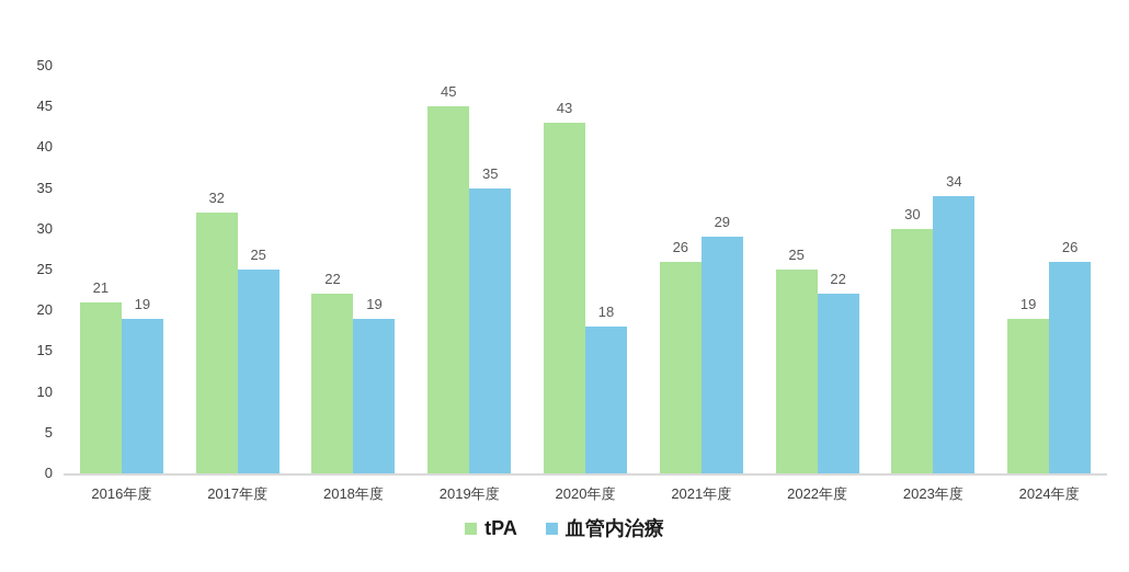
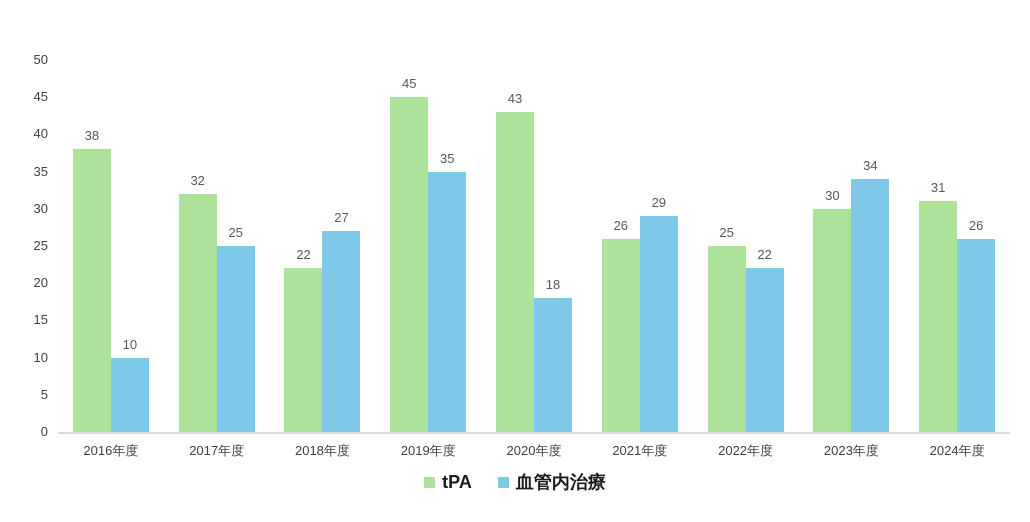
tPA/2016年度: 21 -> 38
血管内治療/2016年度: 19 -> 10
血管内治療/2018年度: 19 -> 27
tPA/2024年度: 19 -> 31
